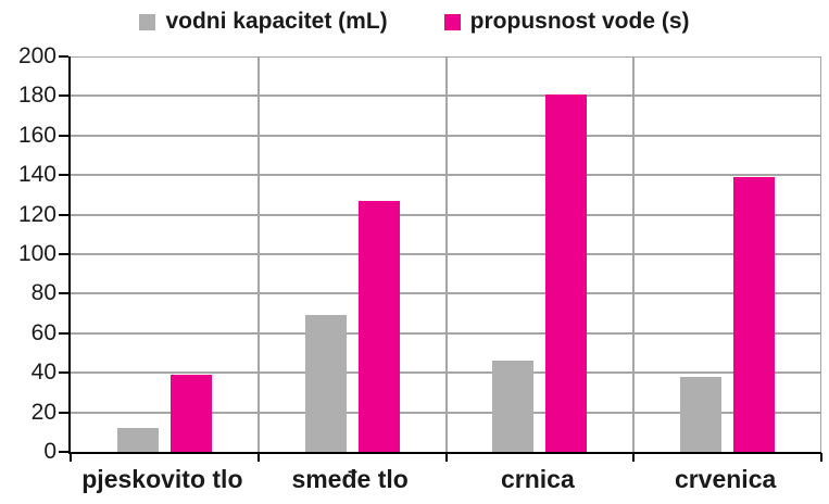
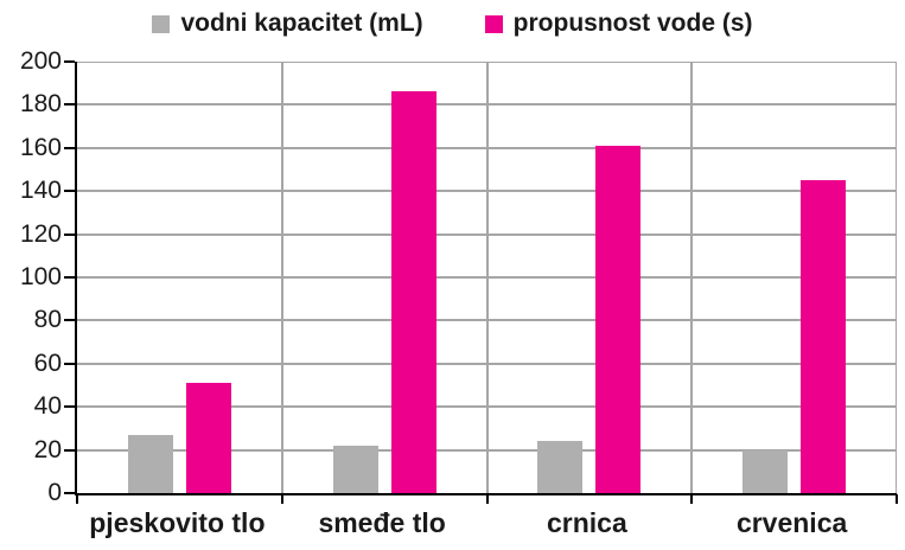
vodni kapacitet (mL)/pjeskovito tlo: 12 -> 27
propusnost vode (s)/pjeskovito tlo: 39 -> 51
vodni kapacitet (mL)/smeđe tlo: 69 -> 22
propusnost vode (s)/smeđe tlo: 127 -> 186
vodni kapacitet (mL)/crnica: 46 -> 24
propusnost vode (s)/crnica: 181 -> 161
vodni kapacitet (mL)/crvenica: 38 -> 20
propusnost vode (s)/crvenica: 139 -> 145
